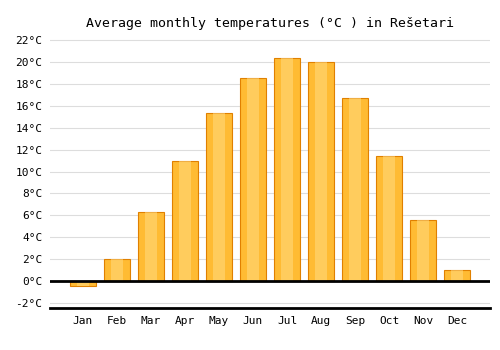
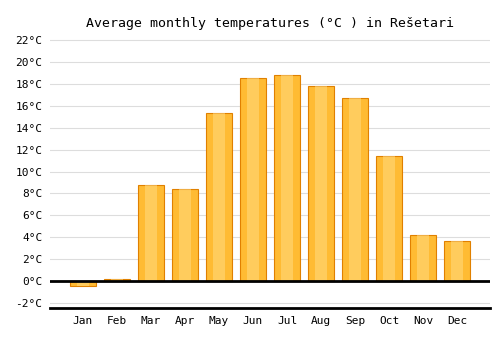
Feb: 2.0°C -> 0.2°C
Mar: 6.3°C -> 8.8°C
Apr: 11.0°C -> 8.4°C
Jul: 20.4°C -> 18.8°C
Aug: 20.0°C -> 17.8°C
Nov: 5.6°C -> 4.2°C
Dec: 1.0°C -> 3.6°C
